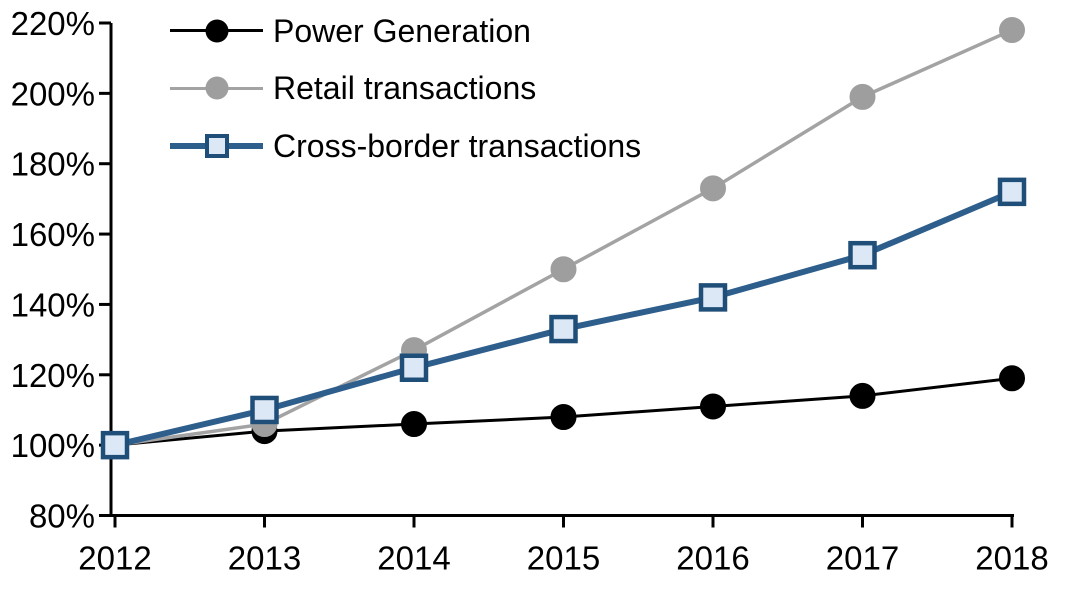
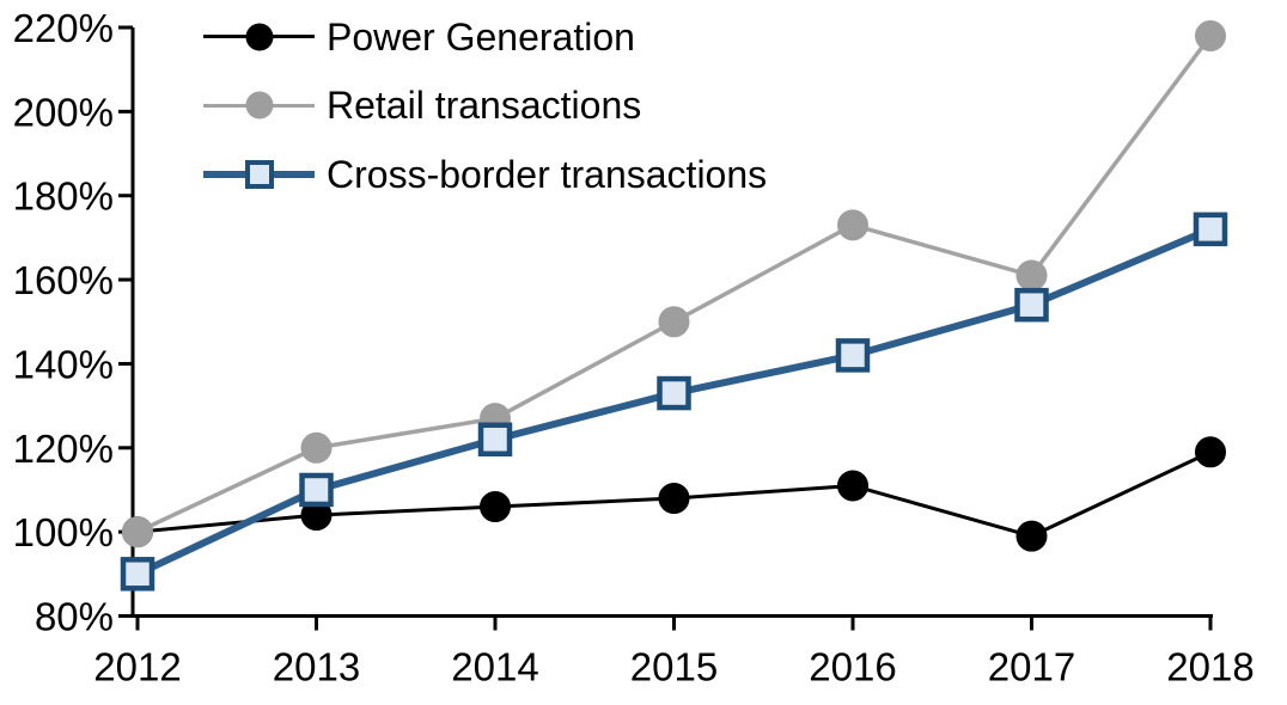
Cross-border transactions/2012: 100% -> 90%
Retail transactions/2013: 106% -> 120%
Power Generation/2017: 114% -> 99%
Retail transactions/2017: 199% -> 161%
